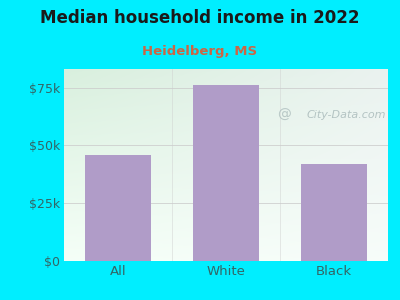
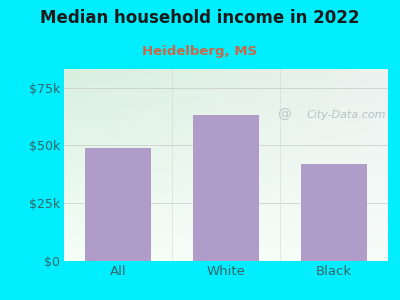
All: $46k -> $49k
White: $76k -> $63k
